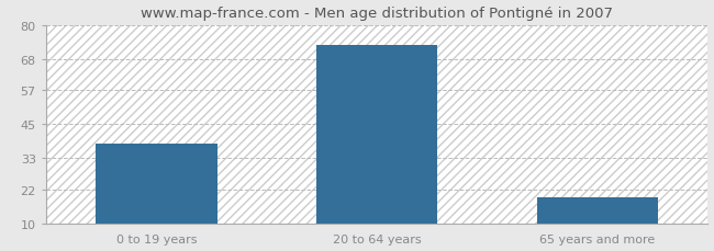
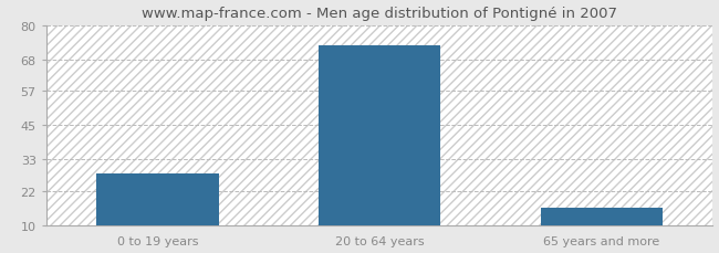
0 to 19 years: 38 -> 28
65 years and more: 19 -> 16
